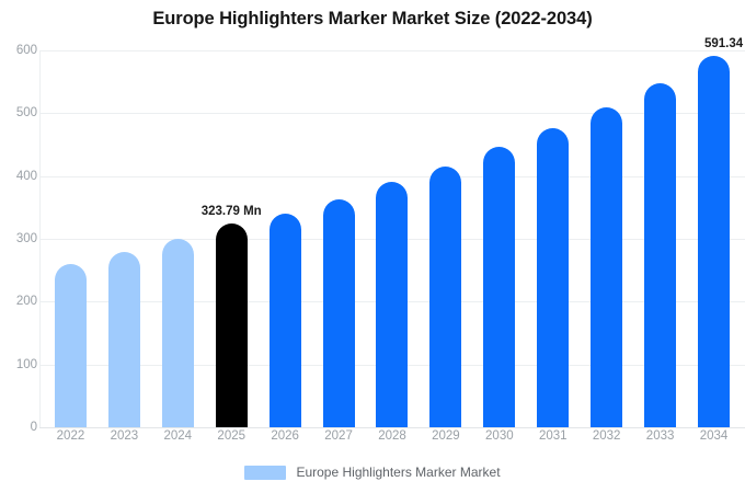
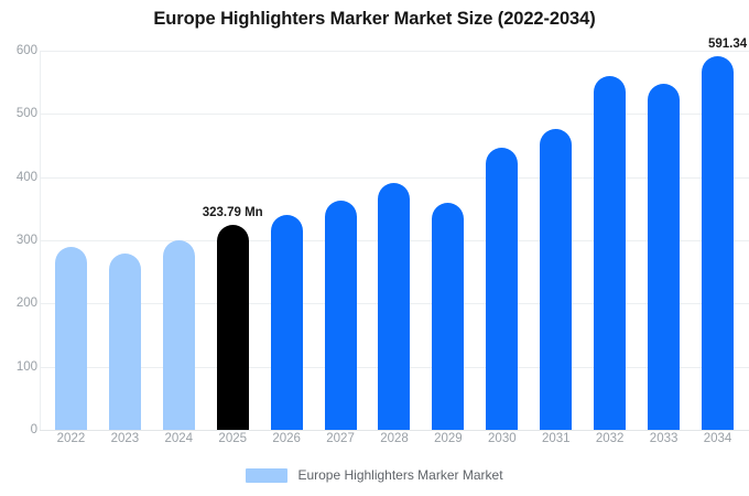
2022: 260 -> 290
2029: 420 -> 360
2032: 510 -> 560
